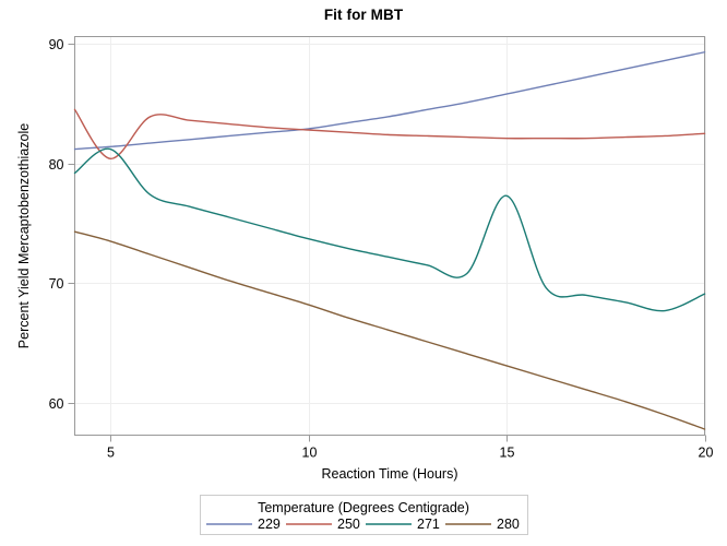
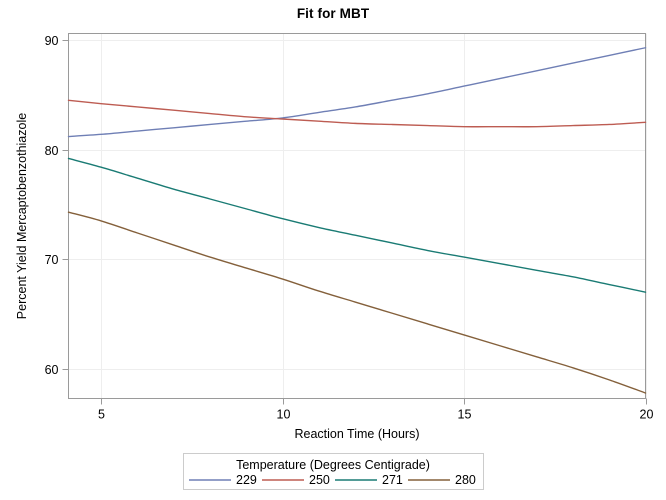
250/5: 80.4 -> 84.2
271/5: 81.2 -> 78.4
271/15: 77.3 -> 70.2
271/20: 69.1 -> 67.0
